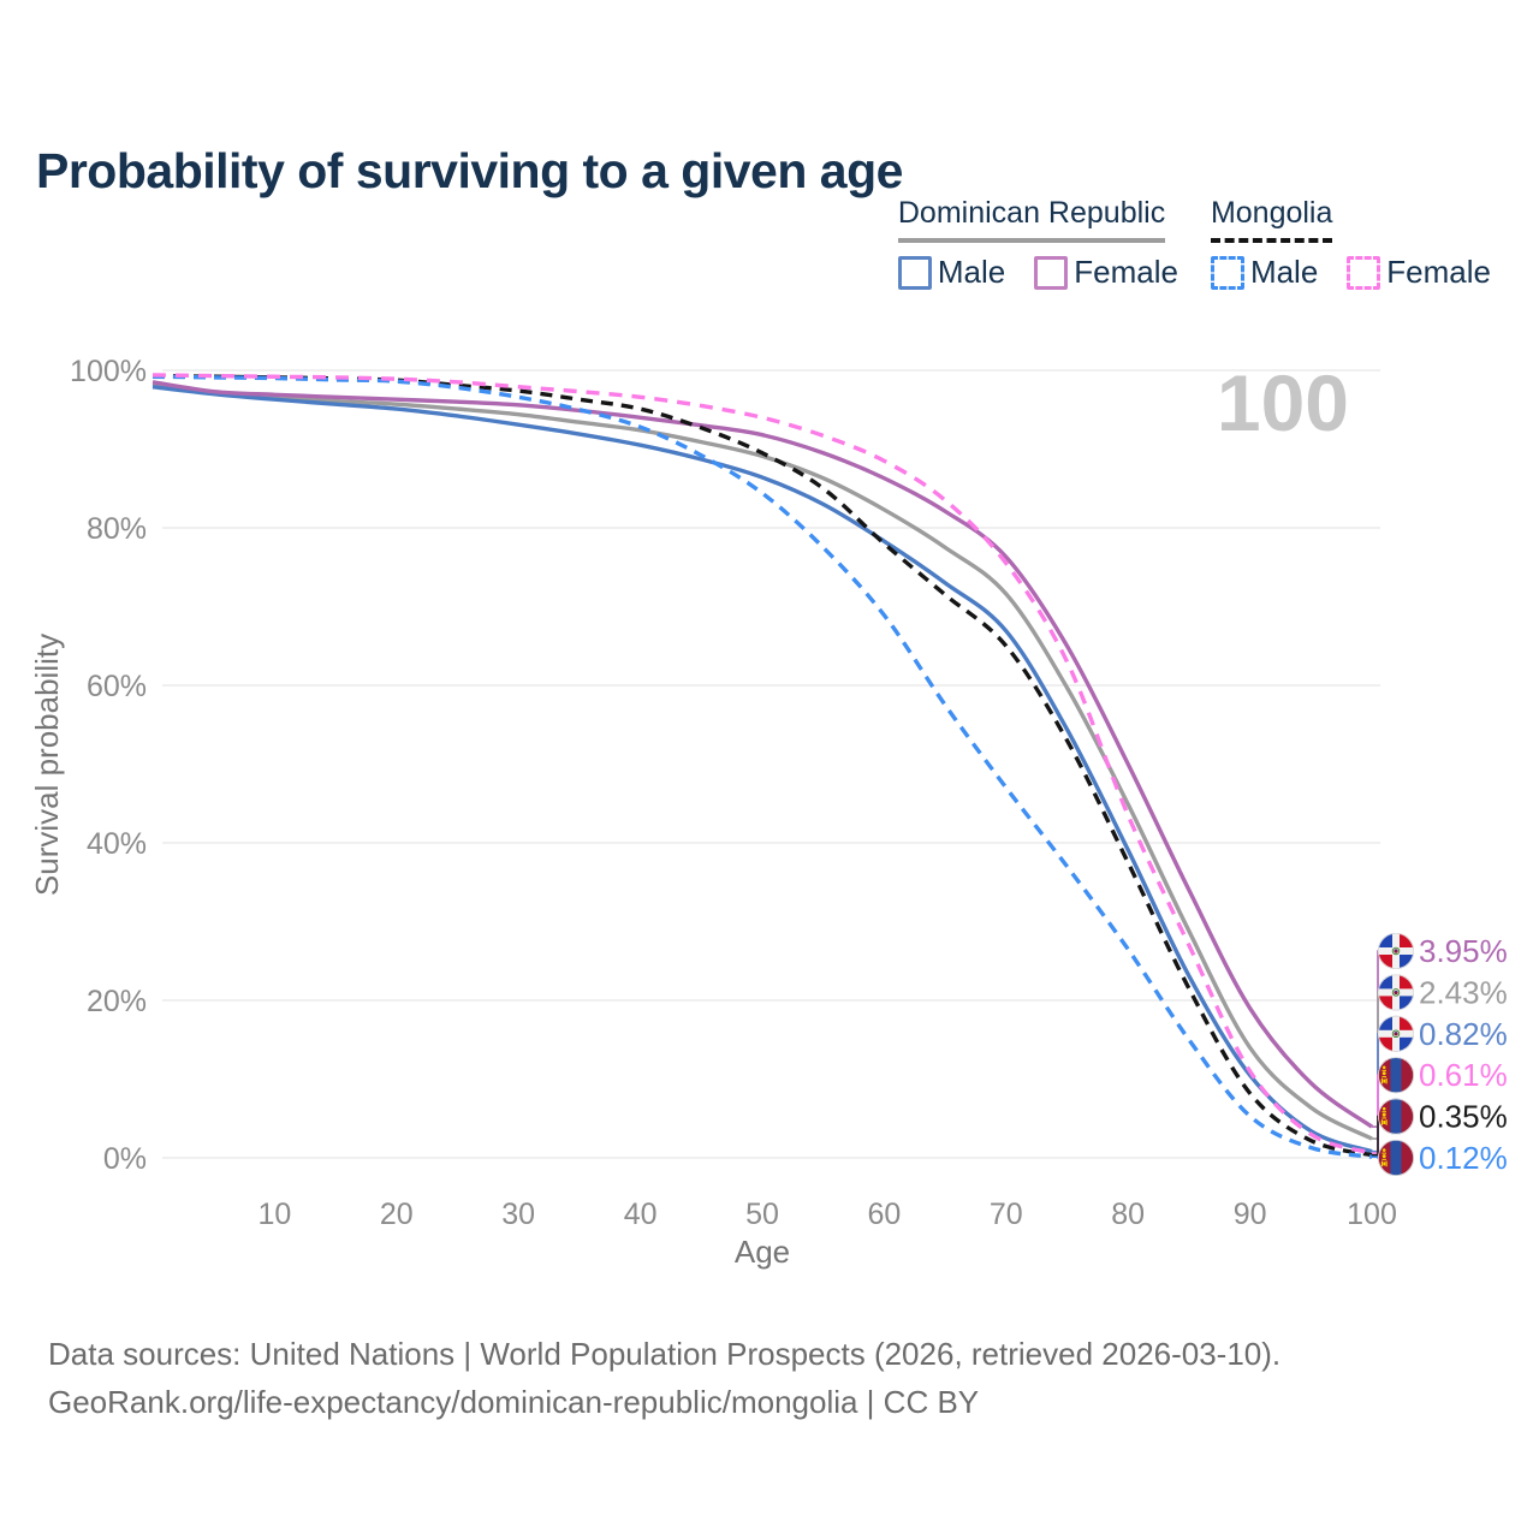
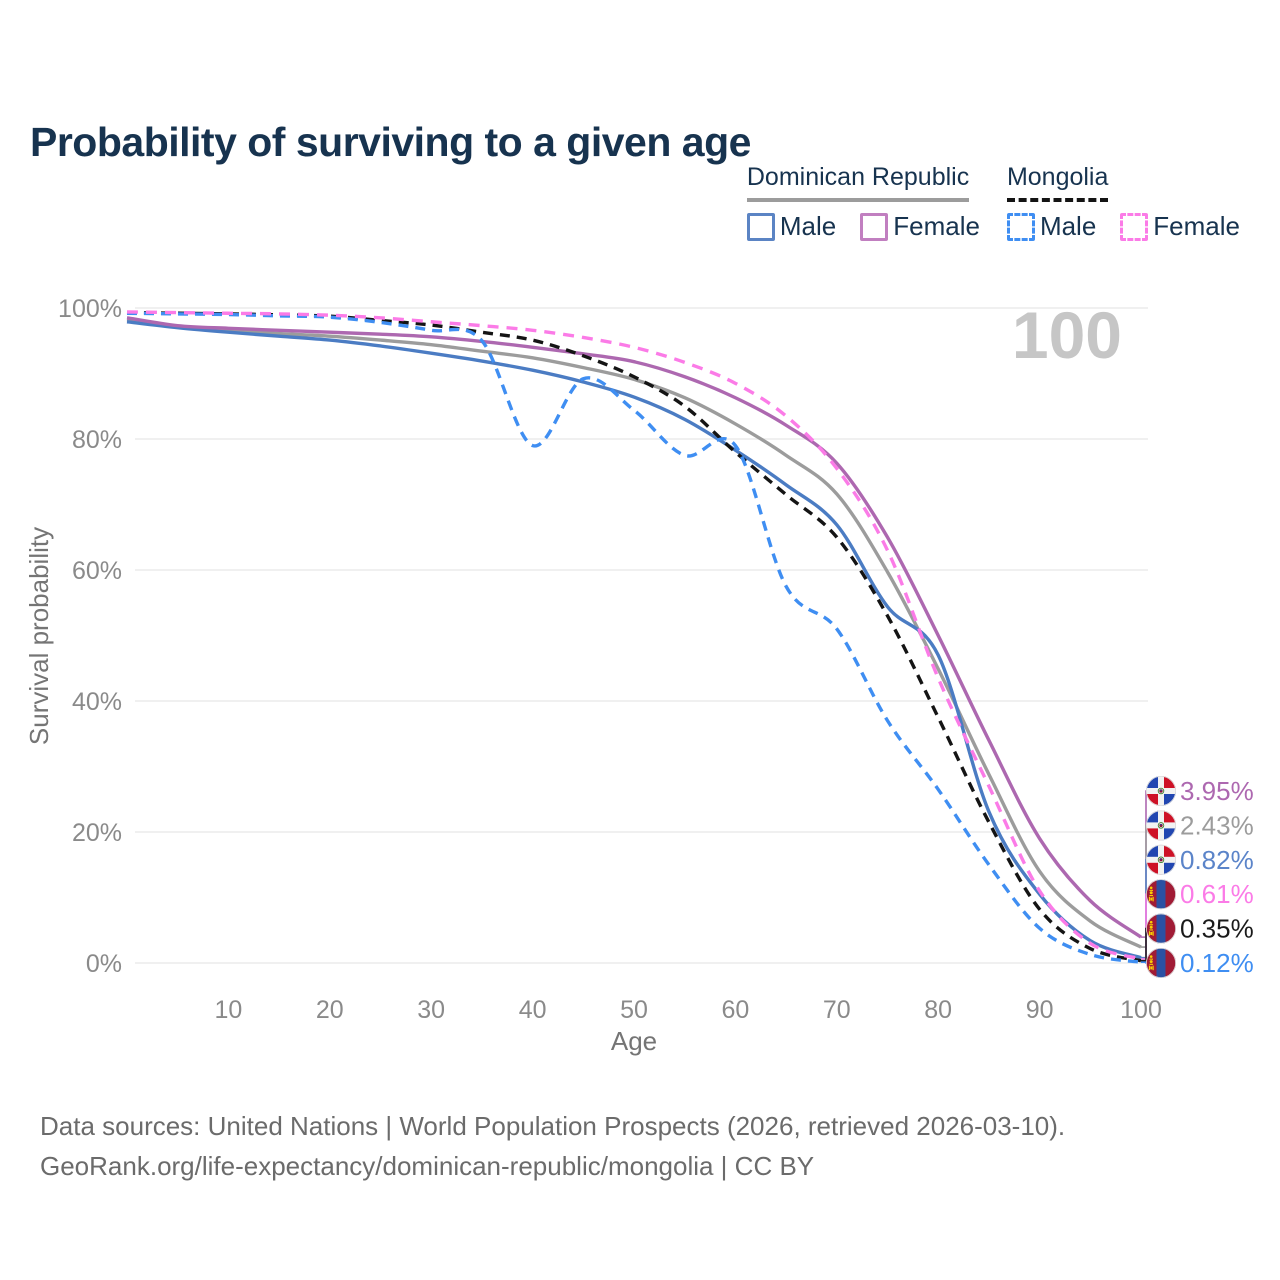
Mongolia Male/40: 93% -> 79%
Mongolia Male/60: 69% -> 79%
Mongolia Male/70: 47% -> 51%
Dominican Republic Male/80: 39% -> 47%
